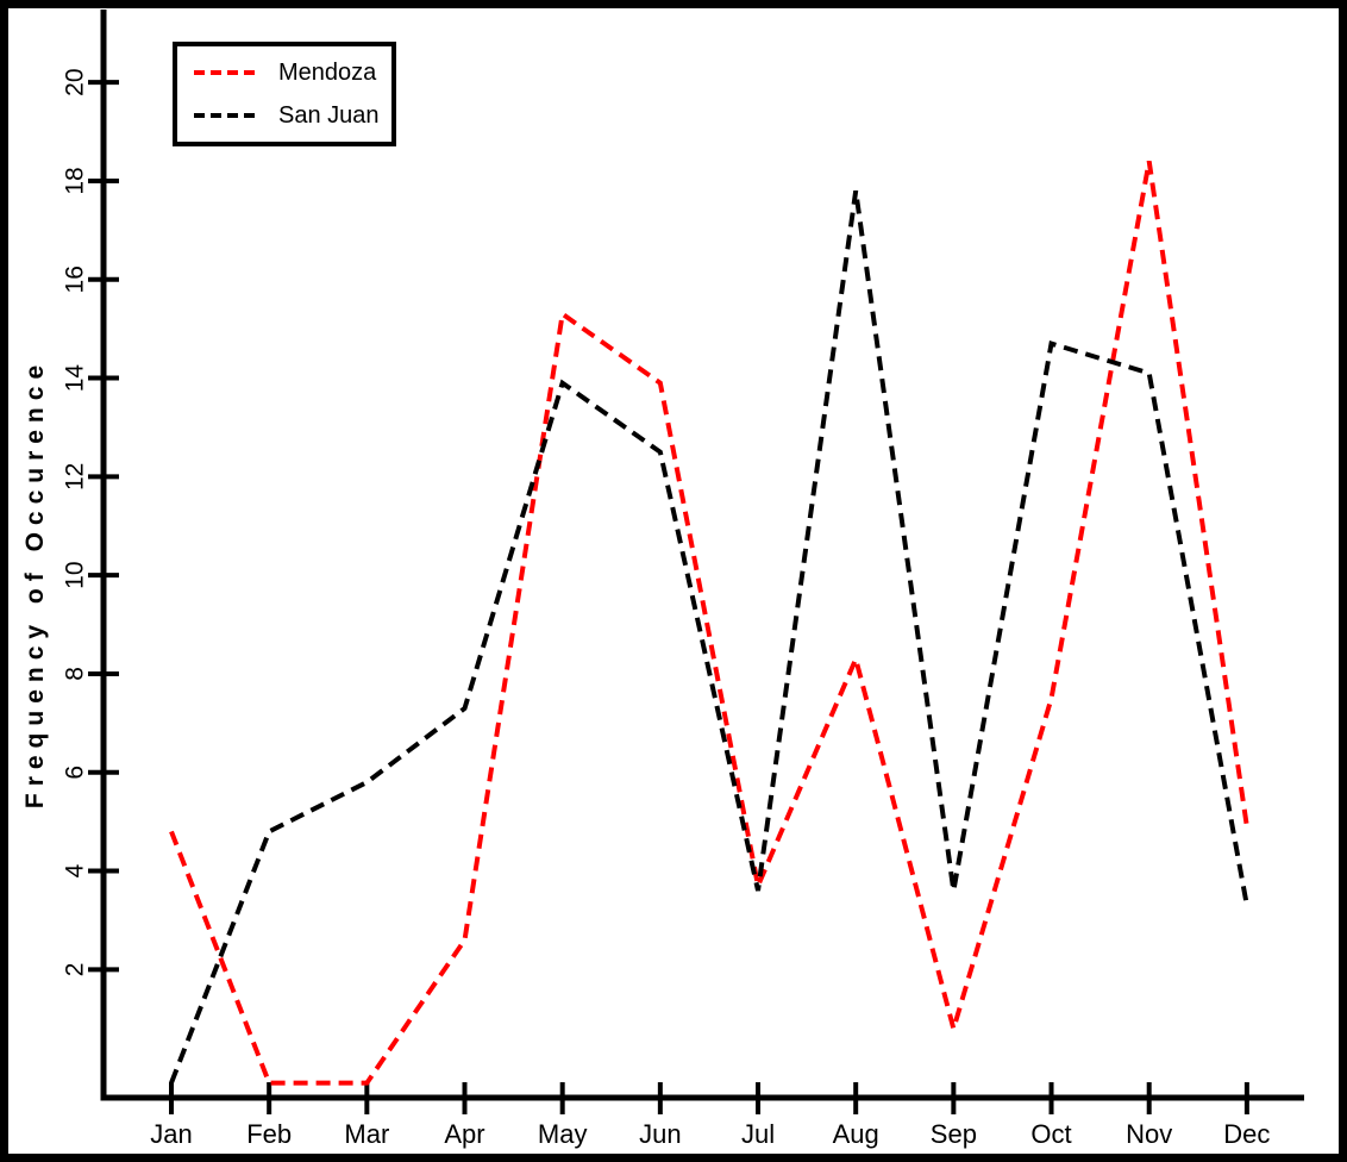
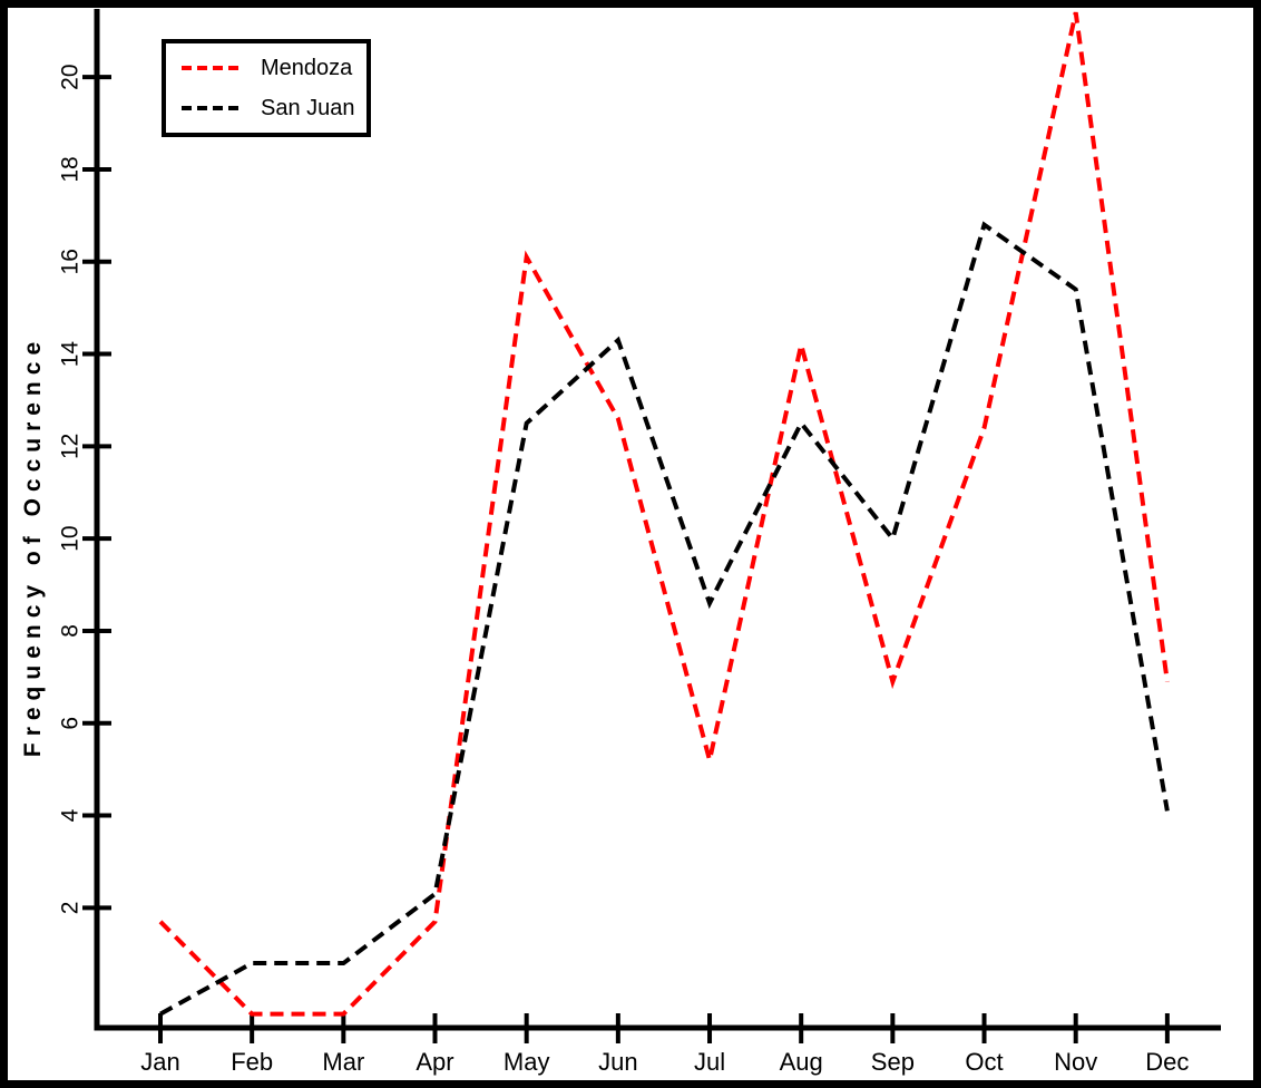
Mendoza/Jan: 4.8 -> 1.7
San Juan/Feb: 4.8 -> 0.8
San Juan/Mar: 5.8 -> 0.8
Mendoza/Apr: 2.6 -> 1.7
San Juan/Apr: 7.3 -> 2.3
Mendoza/May: 15.3 -> 16.1
San Juan/May: 13.9 -> 12.5
Mendoza/Jun: 13.9 -> 12.6
San Juan/Jun: 12.5 -> 14.3
Mendoza/Jul: 3.7 -> 5.2
San Juan/Jul: 3.6 -> 8.6
Mendoza/Aug: 8.3 -> 14.2
San Juan/Aug: 17.8 -> 12.5
Mendoza/Sep: 0.8 -> 6.9
San Juan/Sep: 3.6 -> 10.0
Mendoza/Oct: 7.5 -> 12.4
San Juan/Oct: 14.7 -> 16.8
Mendoza/Nov: 18.4 -> 21.4
San Juan/Nov: 14.1 -> 15.4
Mendoza/Dec: 4.9 -> 6.9
San Juan/Dec: 3.3 -> 4.1
